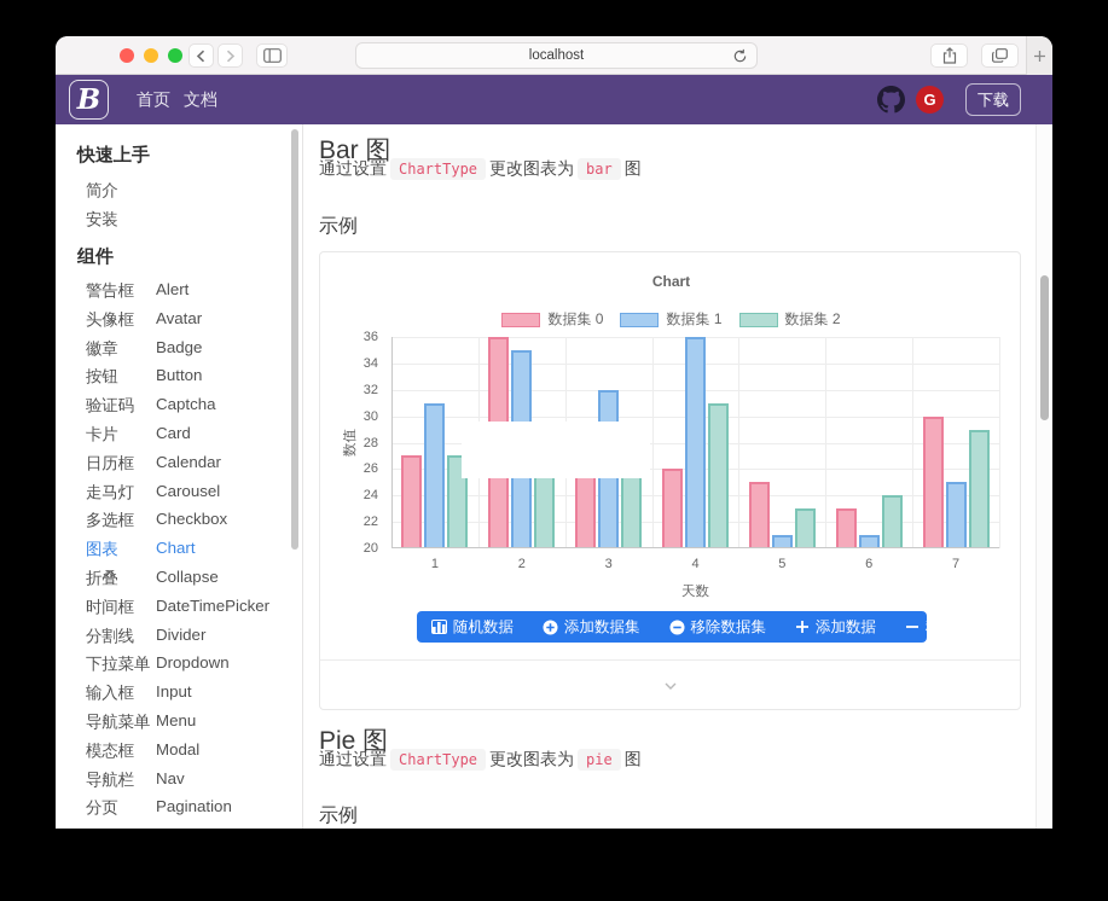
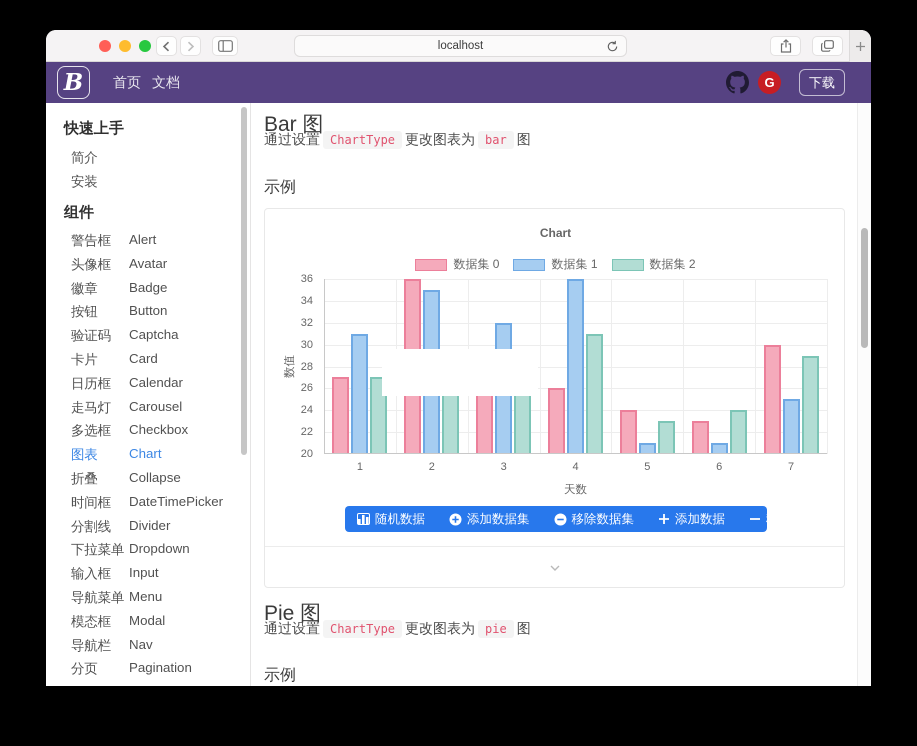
数据集 0/5: 25 -> 24
